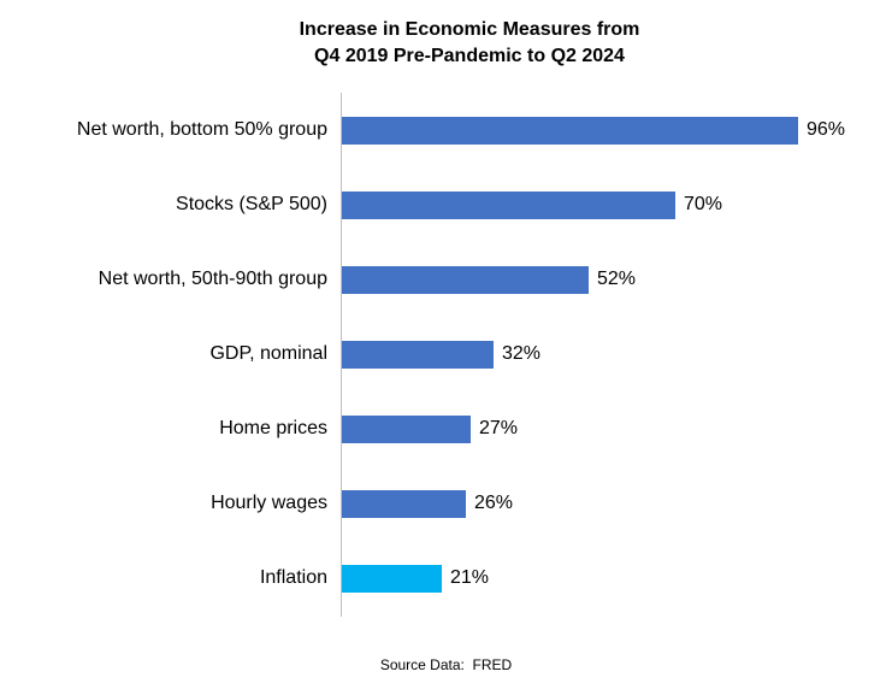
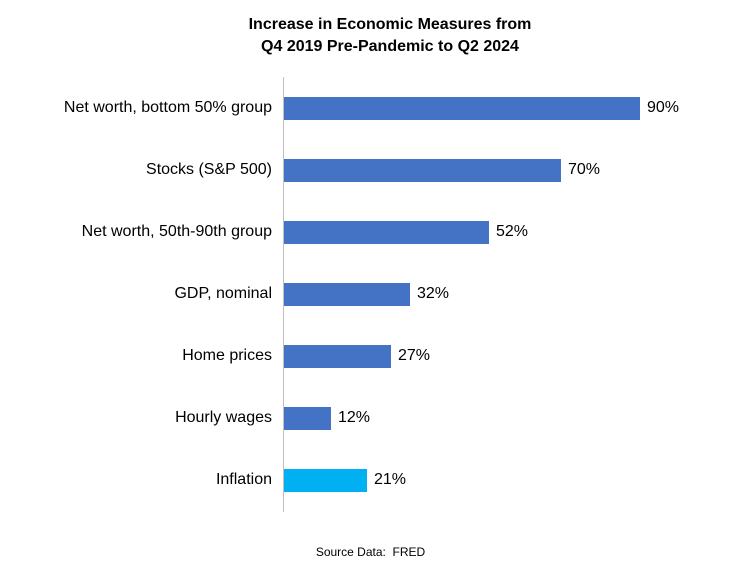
Net worth, bottom 50% group: 96% -> 90%
Hourly wages: 26% -> 12%
